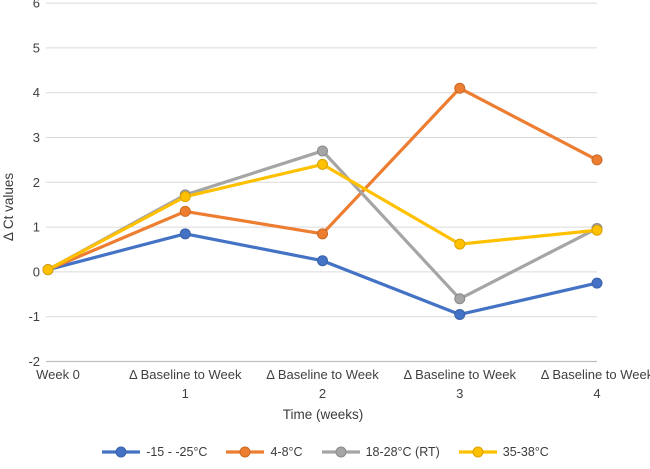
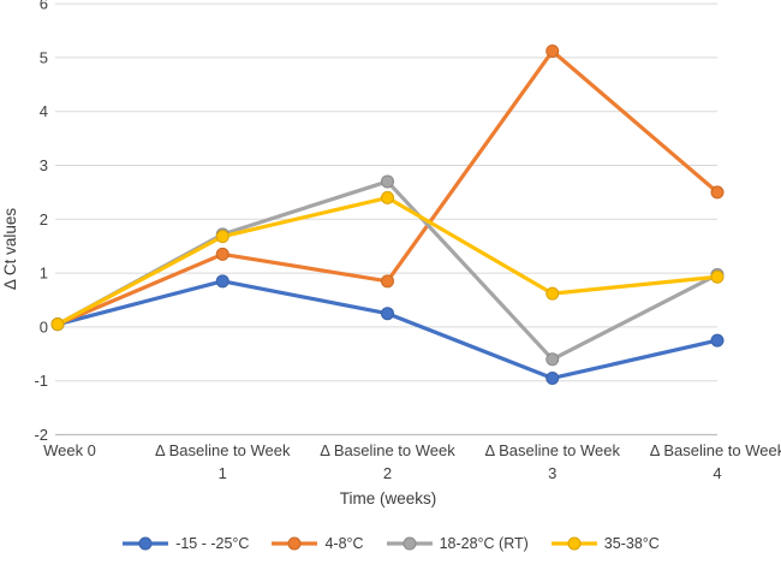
4-8°C/Δ Baseline to Week 3: 4.1 -> 5.1
